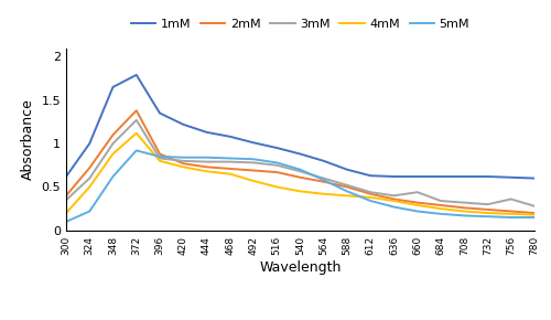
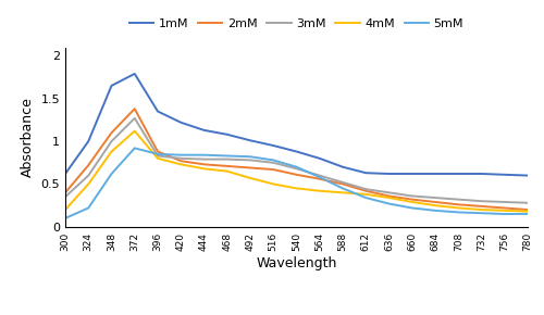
3mM/660: 0.44 -> 0.36
3mM/756: 0.36 -> 0.29
